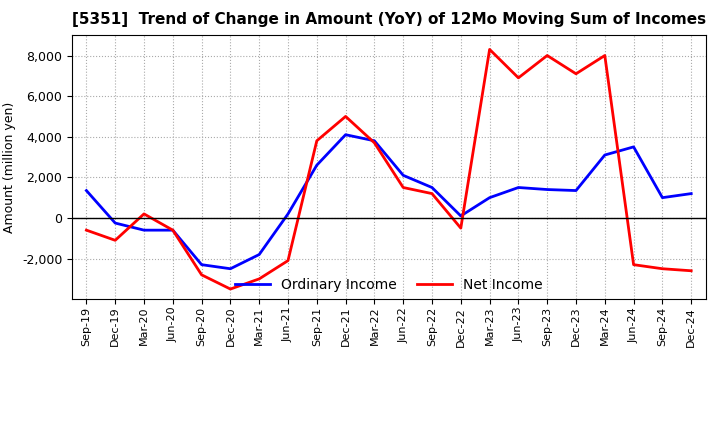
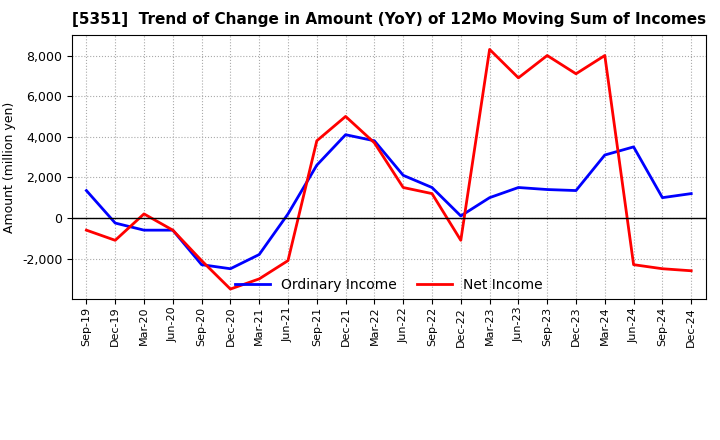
Net Income/Sep-20: -2,800 -> -2,100
Net Income/Dec-22: -500 -> -1,100
